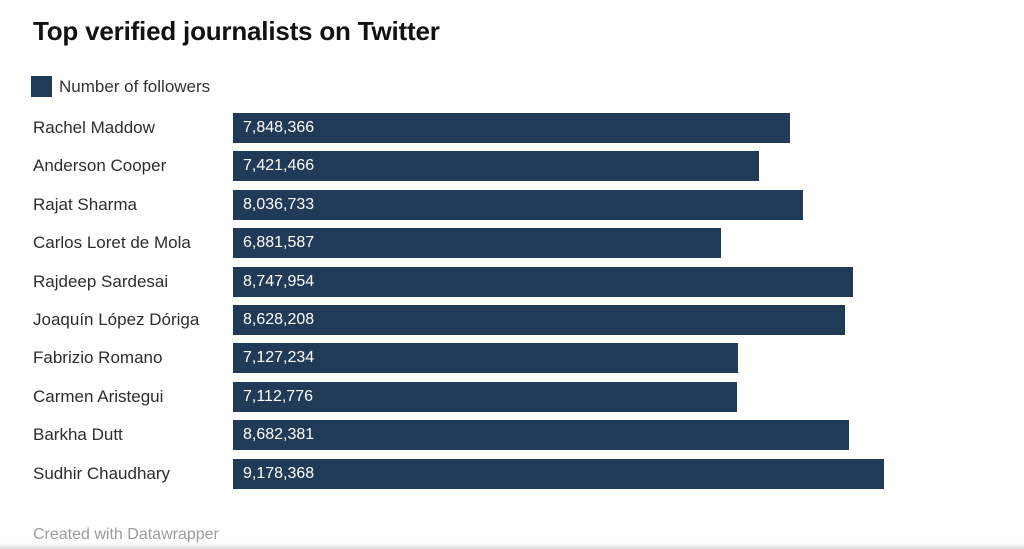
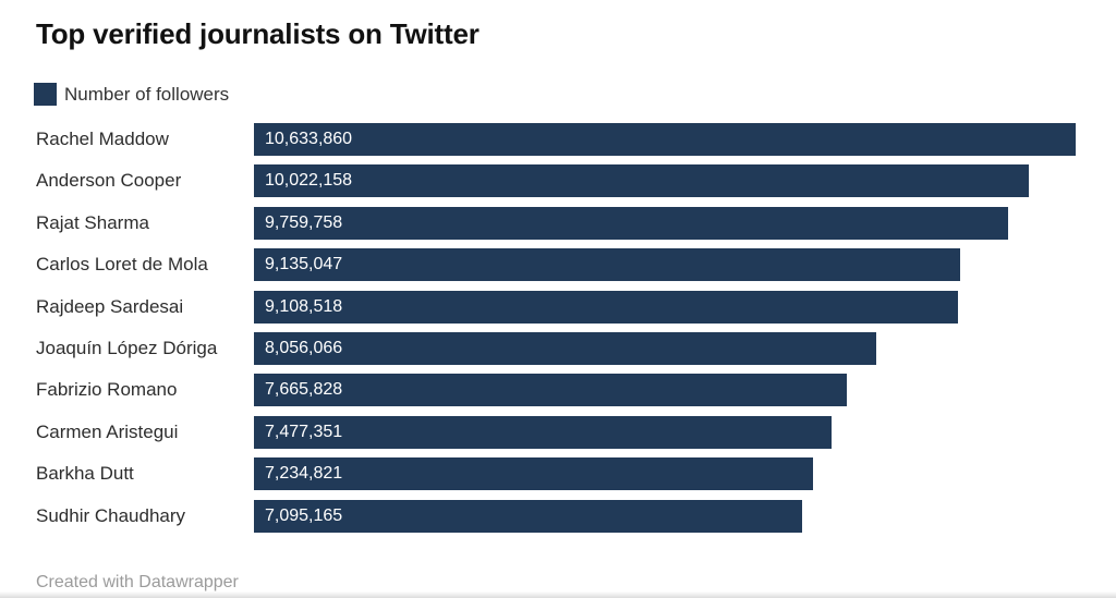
Rachel Maddow: 7,848,366 -> 10,633,860
Anderson Cooper: 7,421,466 -> 10,022,158
Rajat Sharma: 8,036,733 -> 9,759,758
Carlos Loret de Mola: 6,881,587 -> 9,135,047
Rajdeep Sardesai: 8,747,954 -> 9,108,518
Joaquín López Dóriga: 8,628,208 -> 8,056,066
Fabrizio Romano: 7,127,234 -> 7,665,828
Carmen Aristegui: 7,112,776 -> 7,477,351
Barkha Dutt: 8,682,381 -> 7,234,821
Sudhir Chaudhary: 9,178,368 -> 7,095,165
